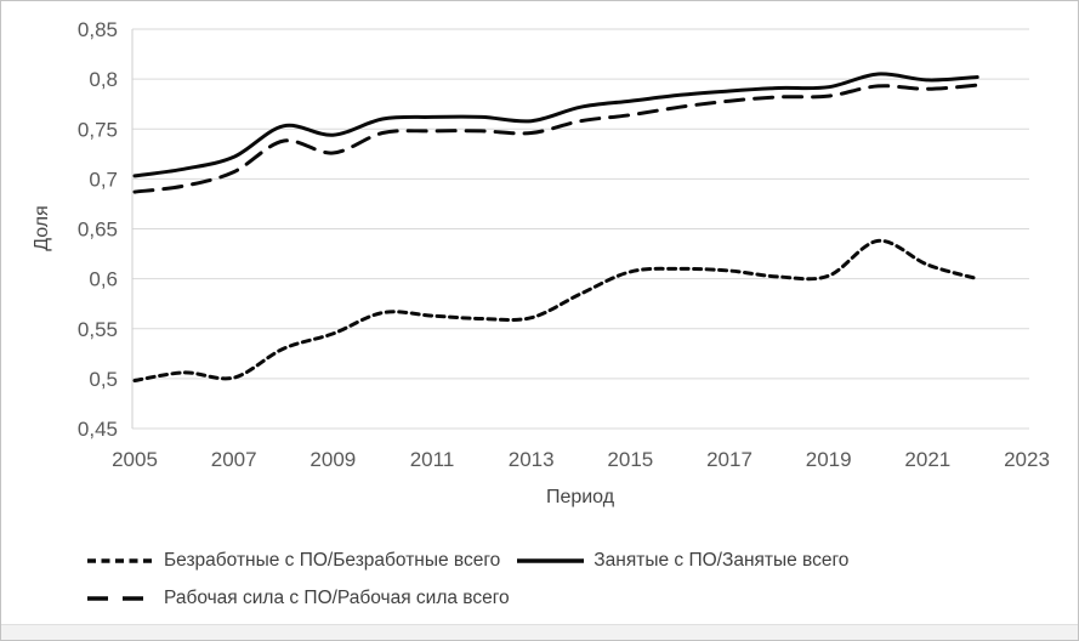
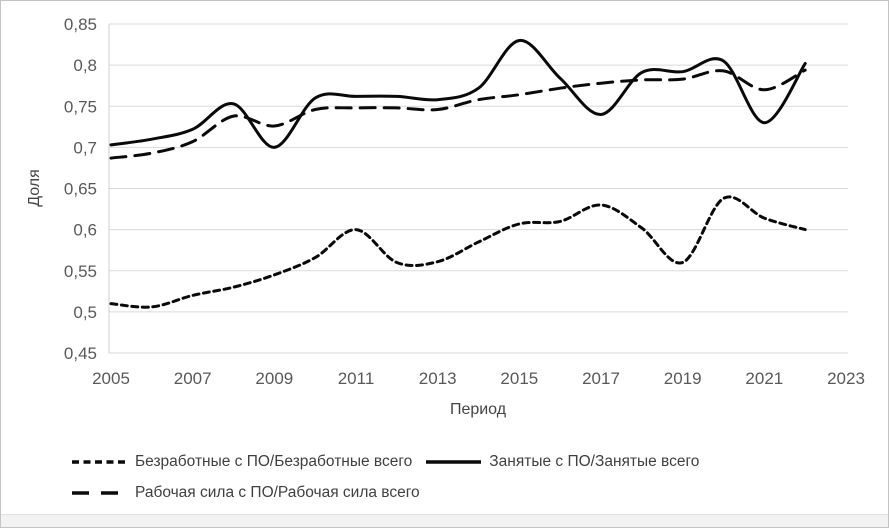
Безработные с ПО/Безработные всего/2005: 0,50 -> 0,51
Безработные с ПО/Безработные всего/2007: 0,50 -> 0,52
Занятые с ПО/Занятые всего/2009: 0,74 -> 0,70
Безработные с ПО/Безработные всего/2011: 0,56 -> 0,60
Занятые с ПО/Занятые всего/2015: 0,78 -> 0,83
Безработные с ПО/Безработные всего/2017: 0,61 -> 0,63
Занятые с ПО/Занятые всего/2017: 0,79 -> 0,74
Безработные с ПО/Безработные всего/2019: 0,60 -> 0,56
Занятые с ПО/Занятые всего/2021: 0,80 -> 0,73
Рабочая сила с ПО/Рабочая сила всего/2021: 0,79 -> 0,77
